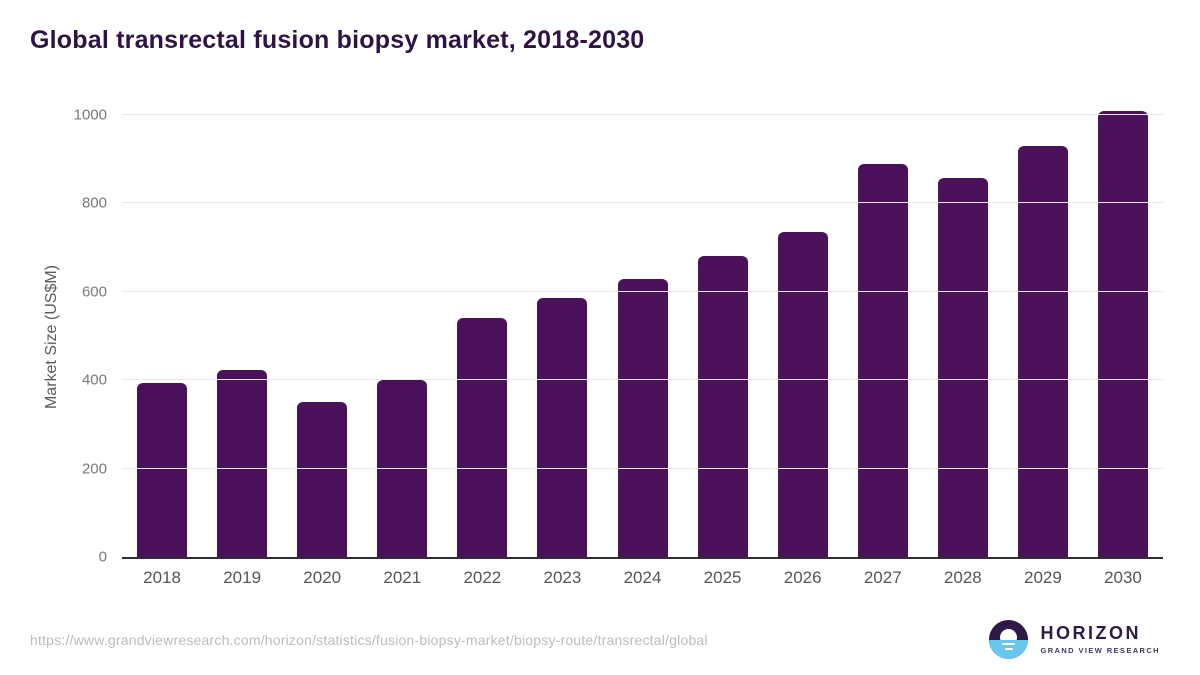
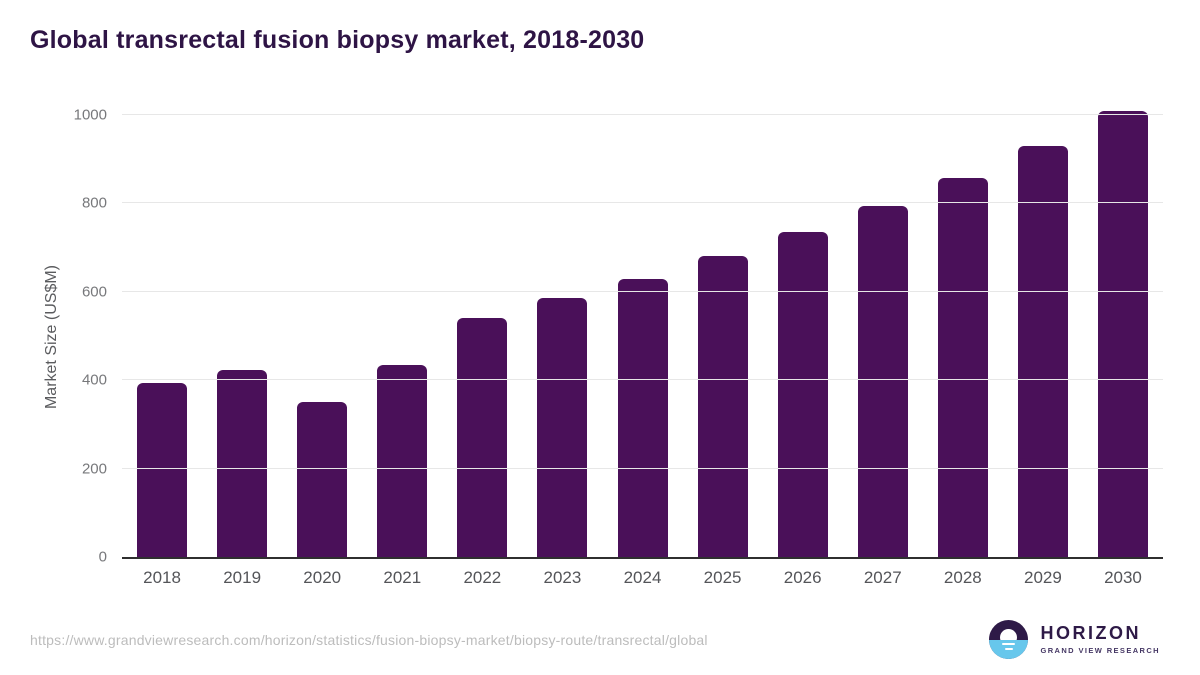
2021: 400 -> 430
2027: 890 -> 800
